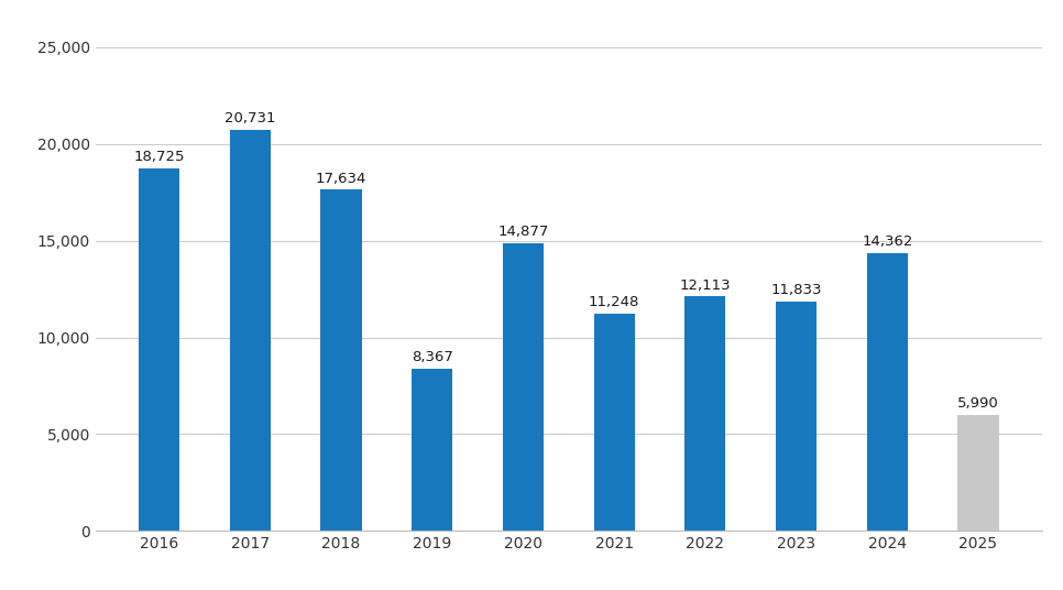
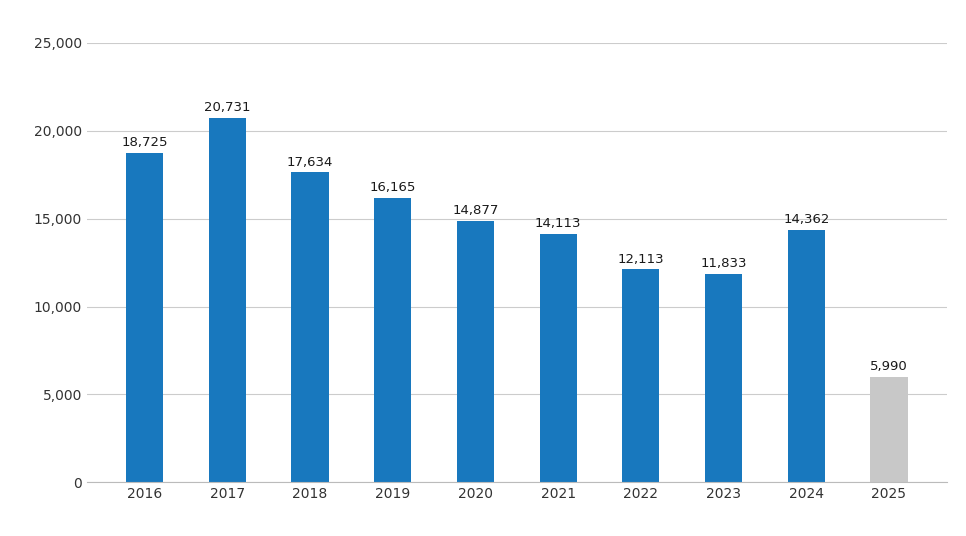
2019: 8,367 -> 16,165
2021: 11,248 -> 14,113
